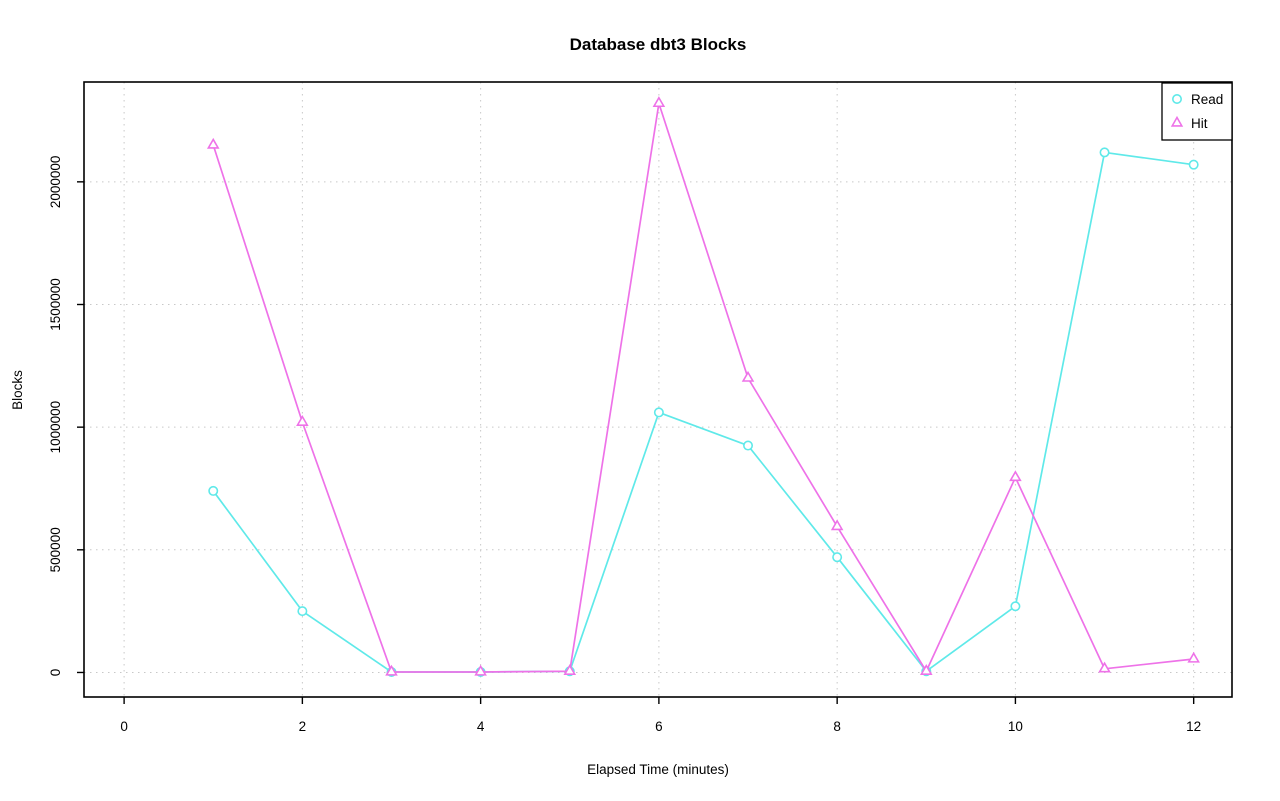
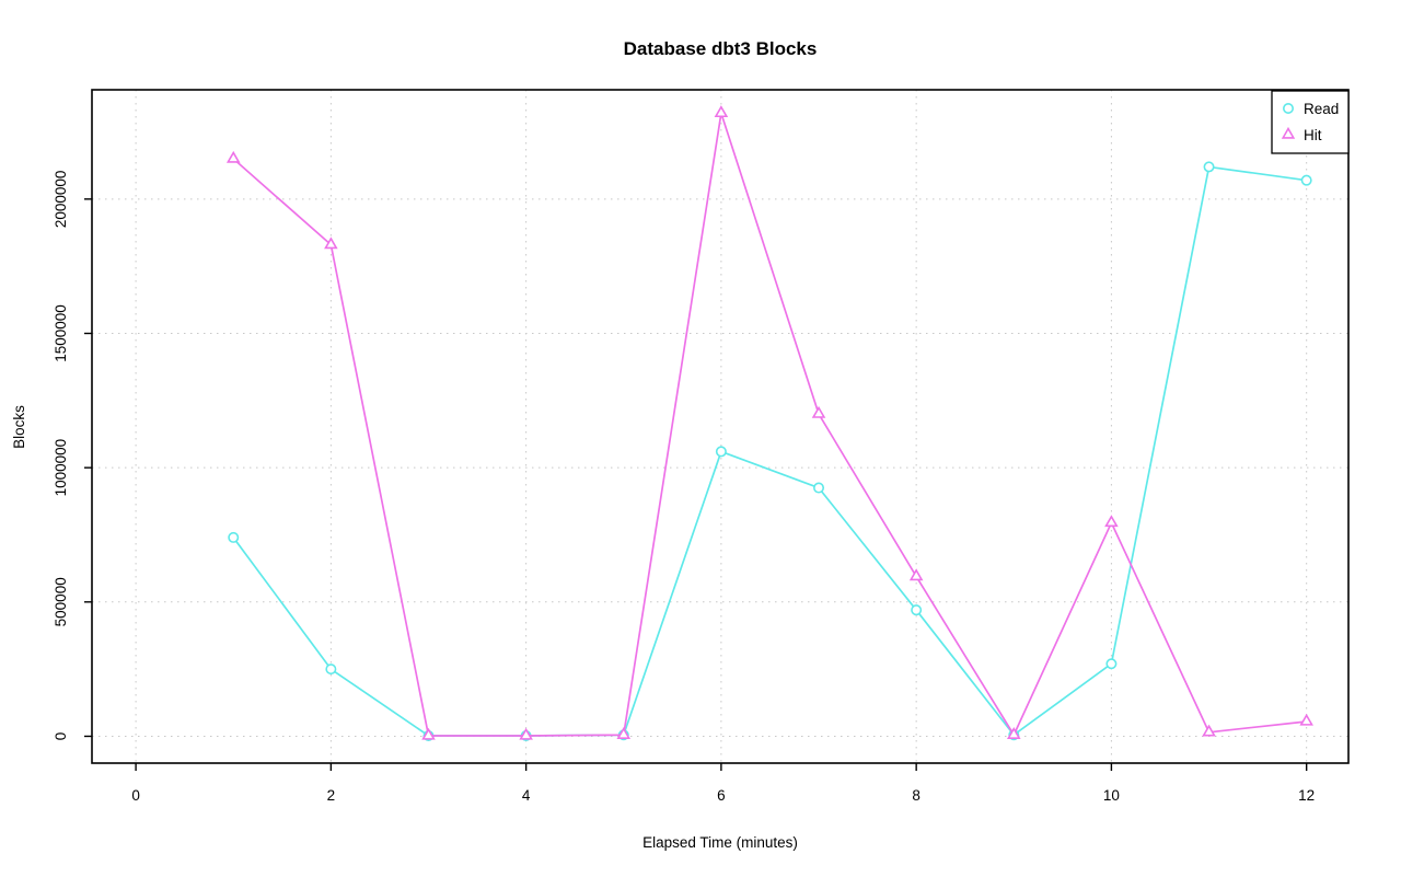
Hit/2: 1020000 -> 1830000
